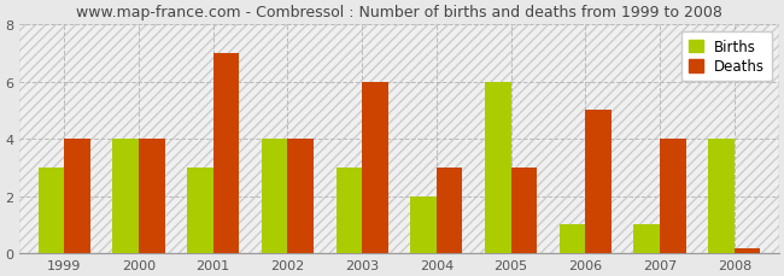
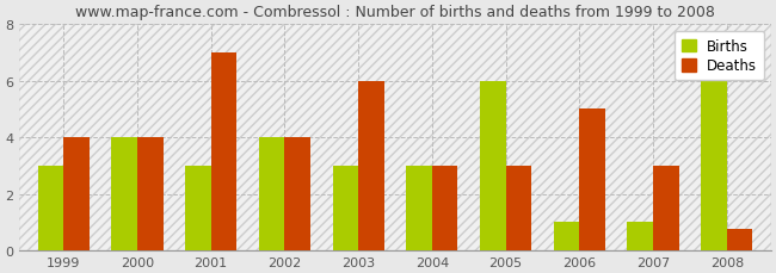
Births/2004: 2 -> 3
Deaths/2007: 4.00 -> 3.00
Births/2008: 4 -> 6
Deaths/2008: 0.15 -> 0.75
